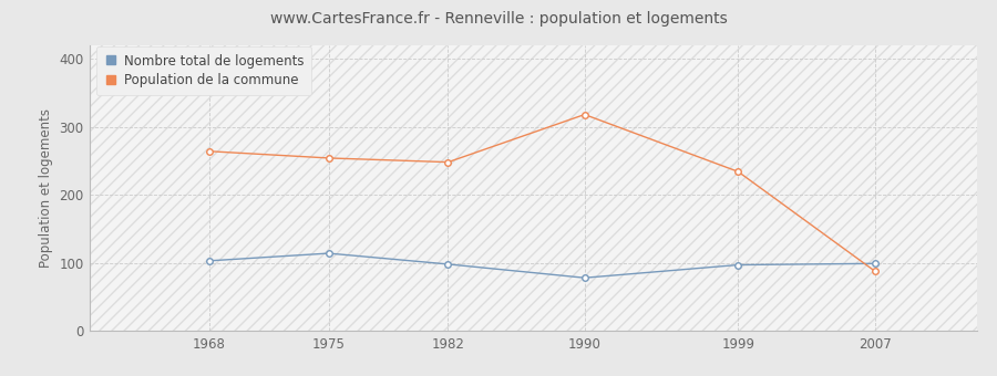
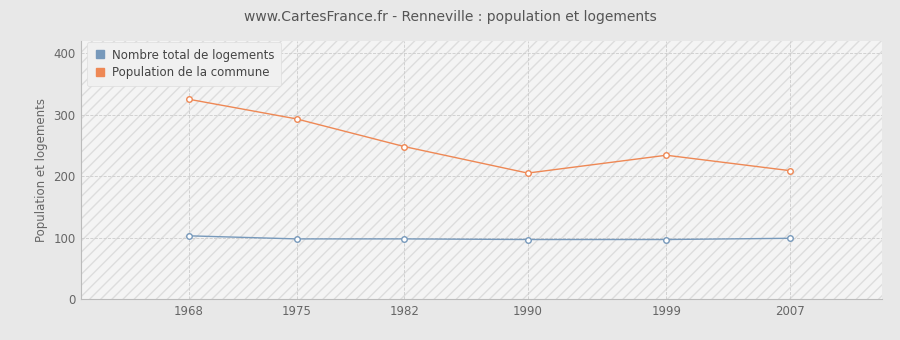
Population de la commune/1968: 264 -> 325
Nombre total de logements/1975: 114 -> 98
Population de la commune/1975: 254 -> 293
Nombre total de logements/1990: 78 -> 97
Population de la commune/1990: 318 -> 205
Population de la commune/2007: 88 -> 209
